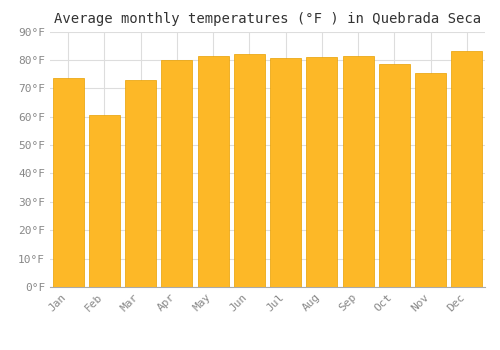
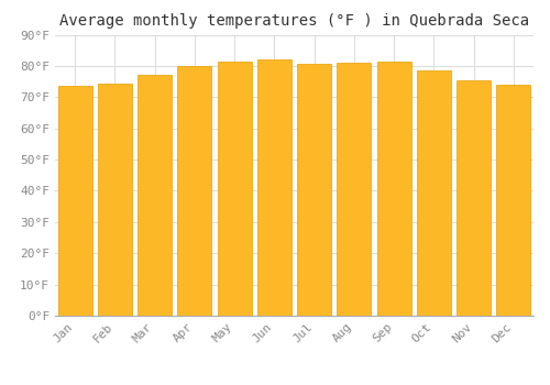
Feb: 60.5°F -> 74.5°F
Mar: 73.0°F -> 77.0°F
Dec: 83.0°F -> 74.0°F
